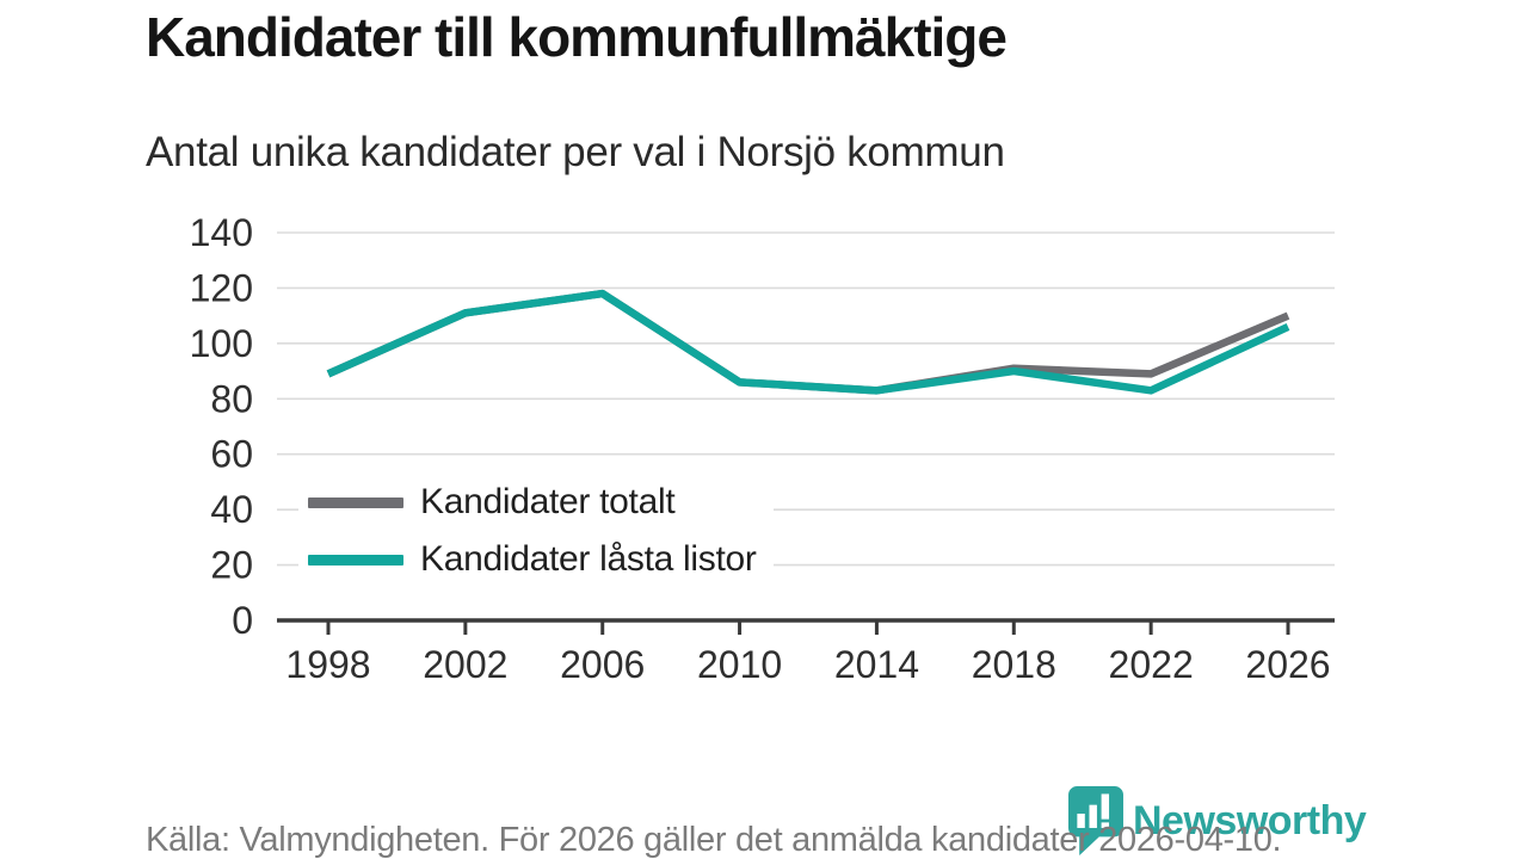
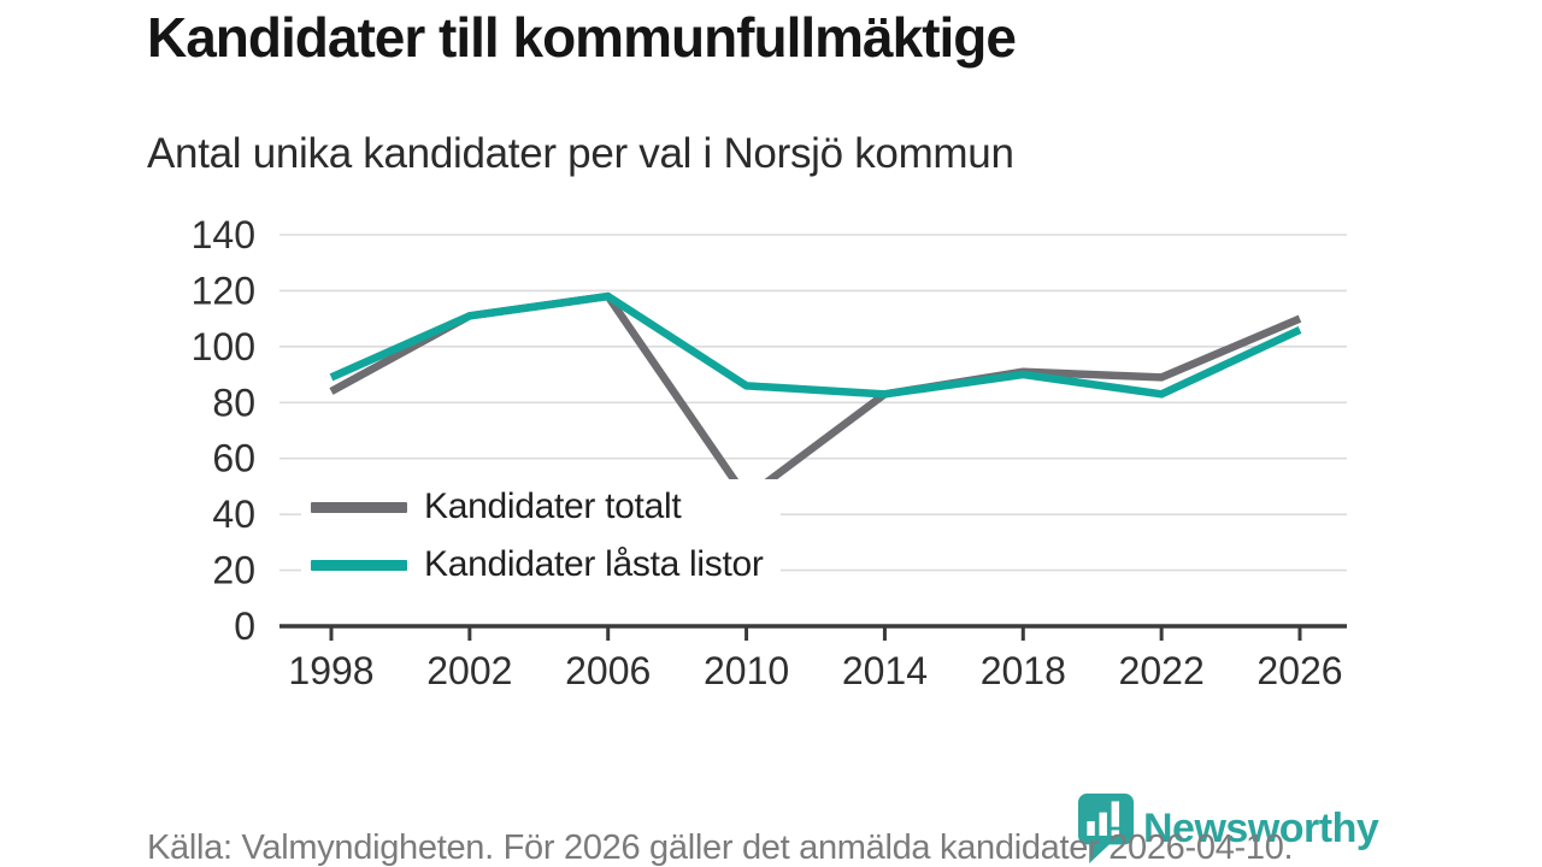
Kandidater totalt/1998: 89 -> 84
Kandidater totalt/2010: 86 -> 46
